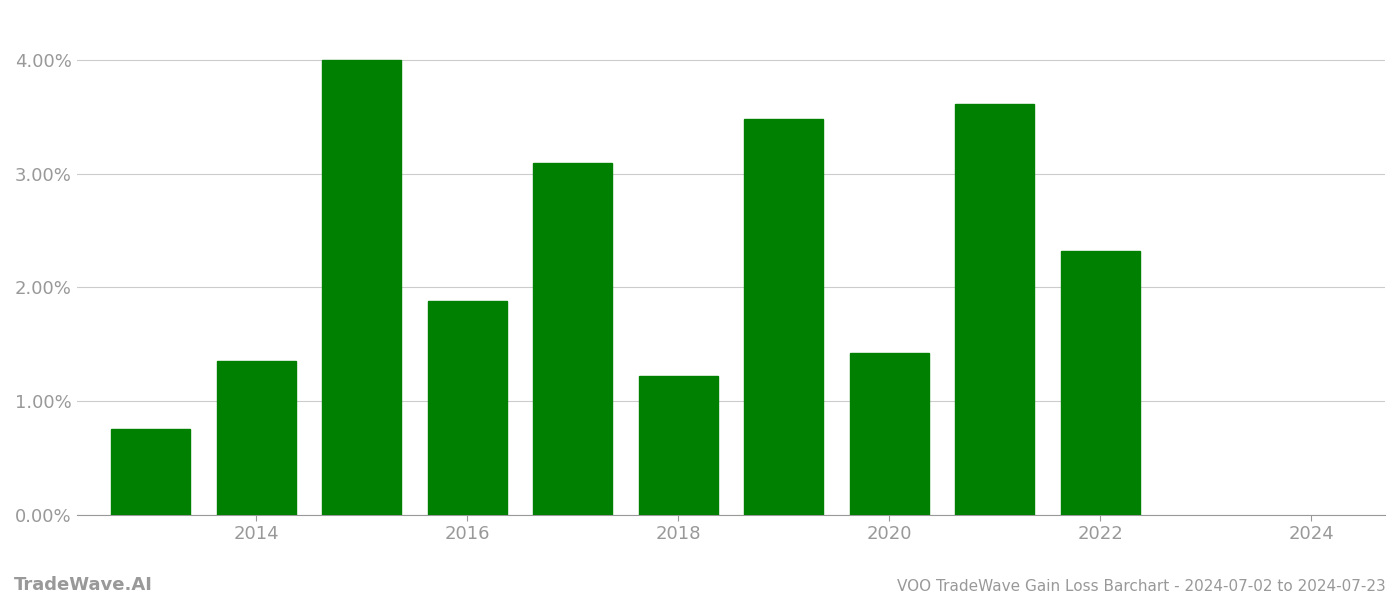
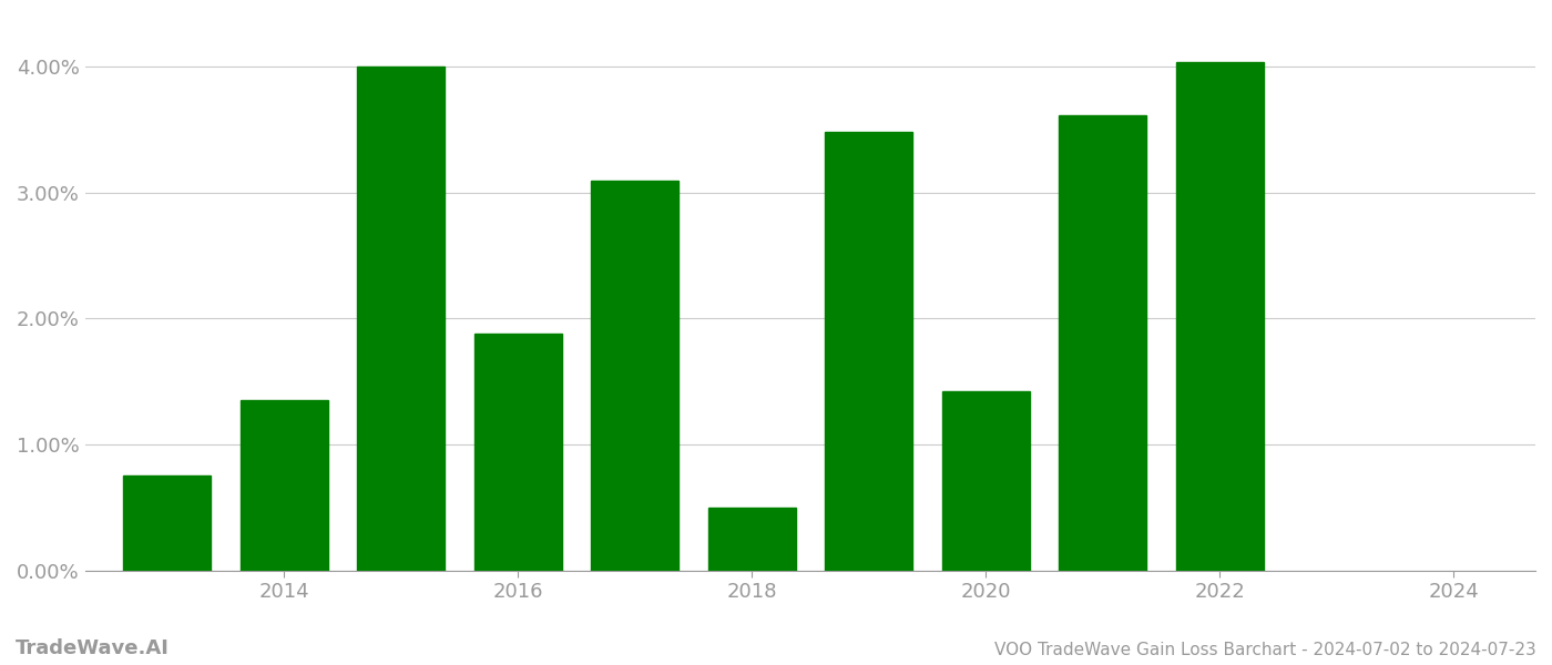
2018: 1.22% -> 0.50%
2022: 2.32% -> 4.04%
